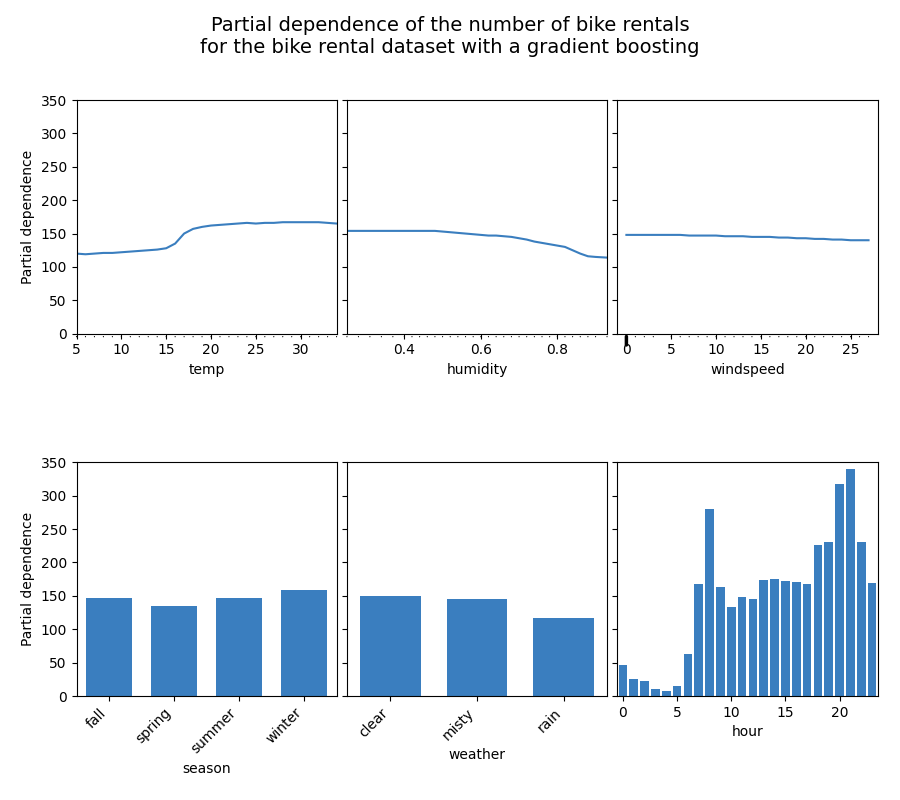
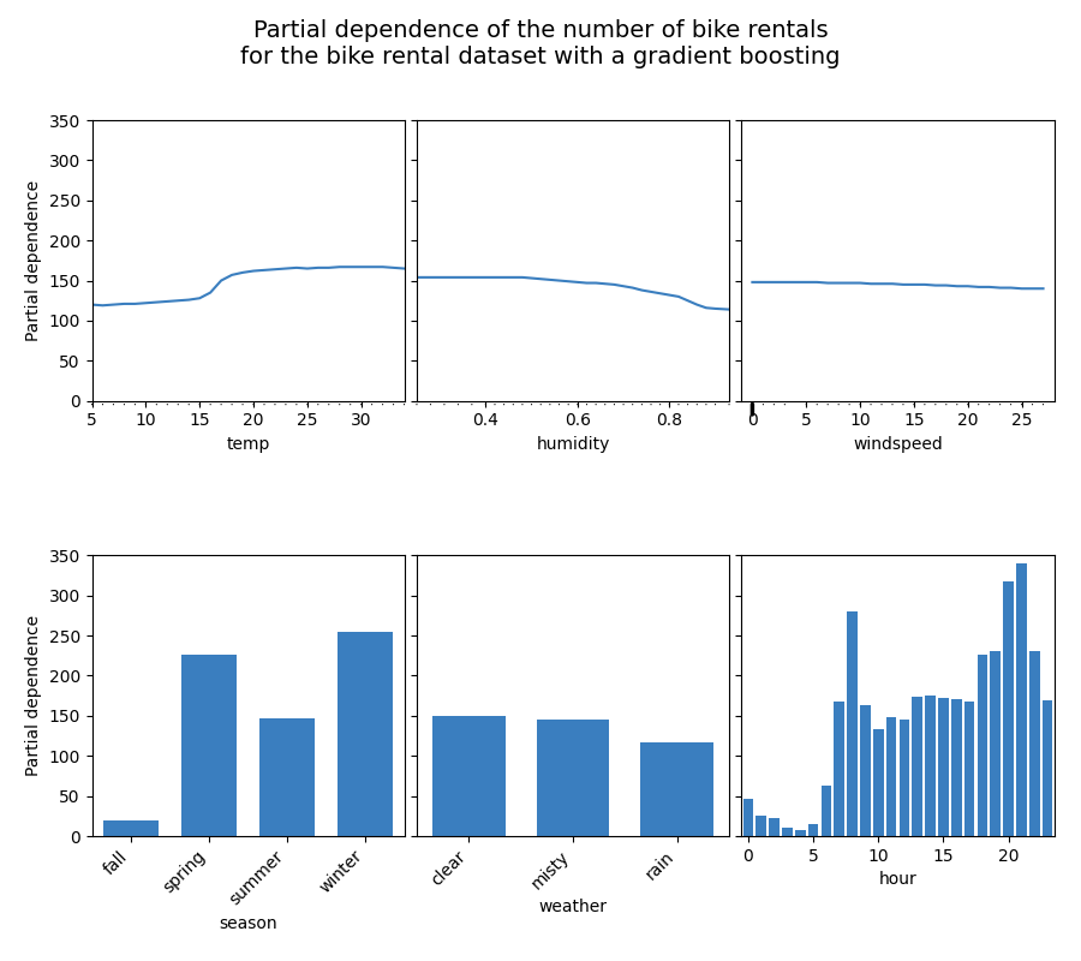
fall: 147 -> 20
spring: 135 -> 226
winter: 158 -> 254
